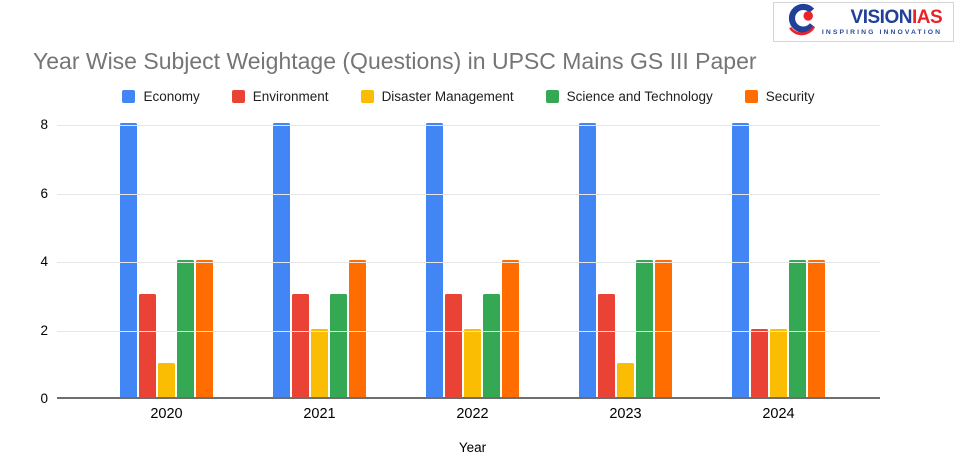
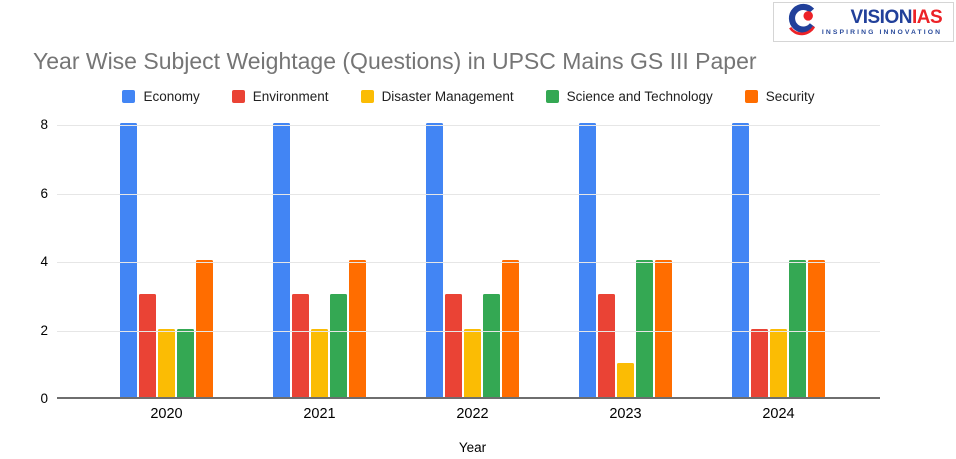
Disaster Management/2020: 1 -> 2
Science and Technology/2020: 4 -> 2
